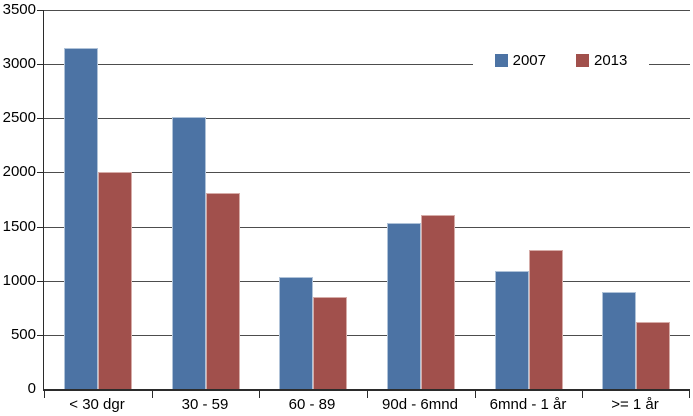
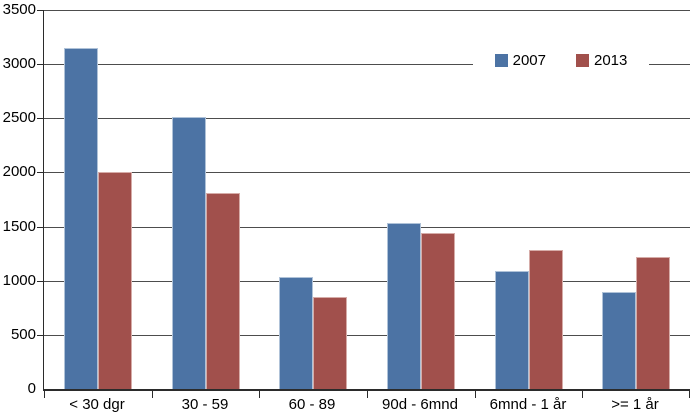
2013/90d - 6mnd: 1610 -> 1440
2013/>= 1 år: 620 -> 1220
